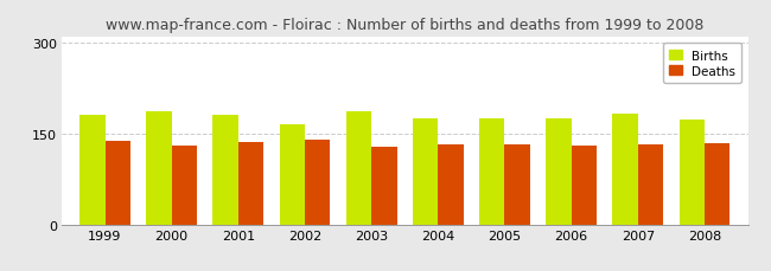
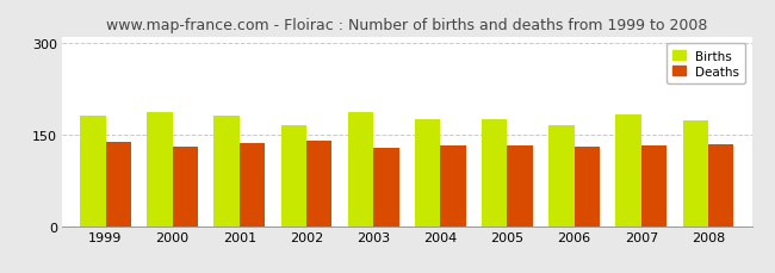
Births/2006: 176 -> 166
